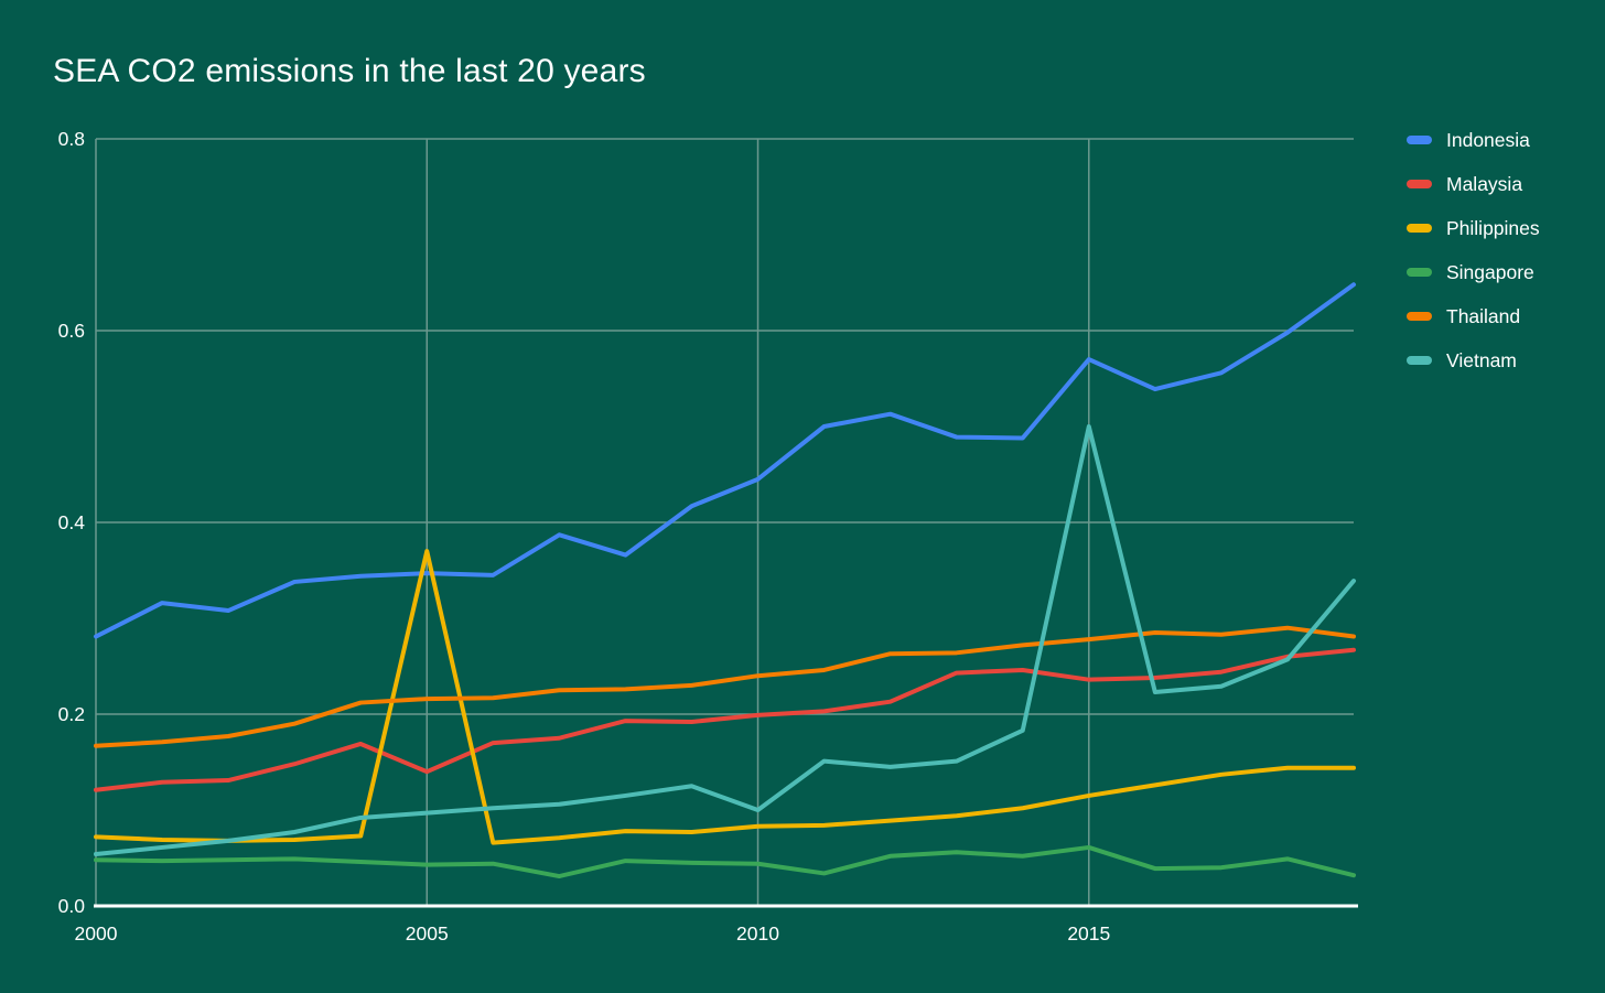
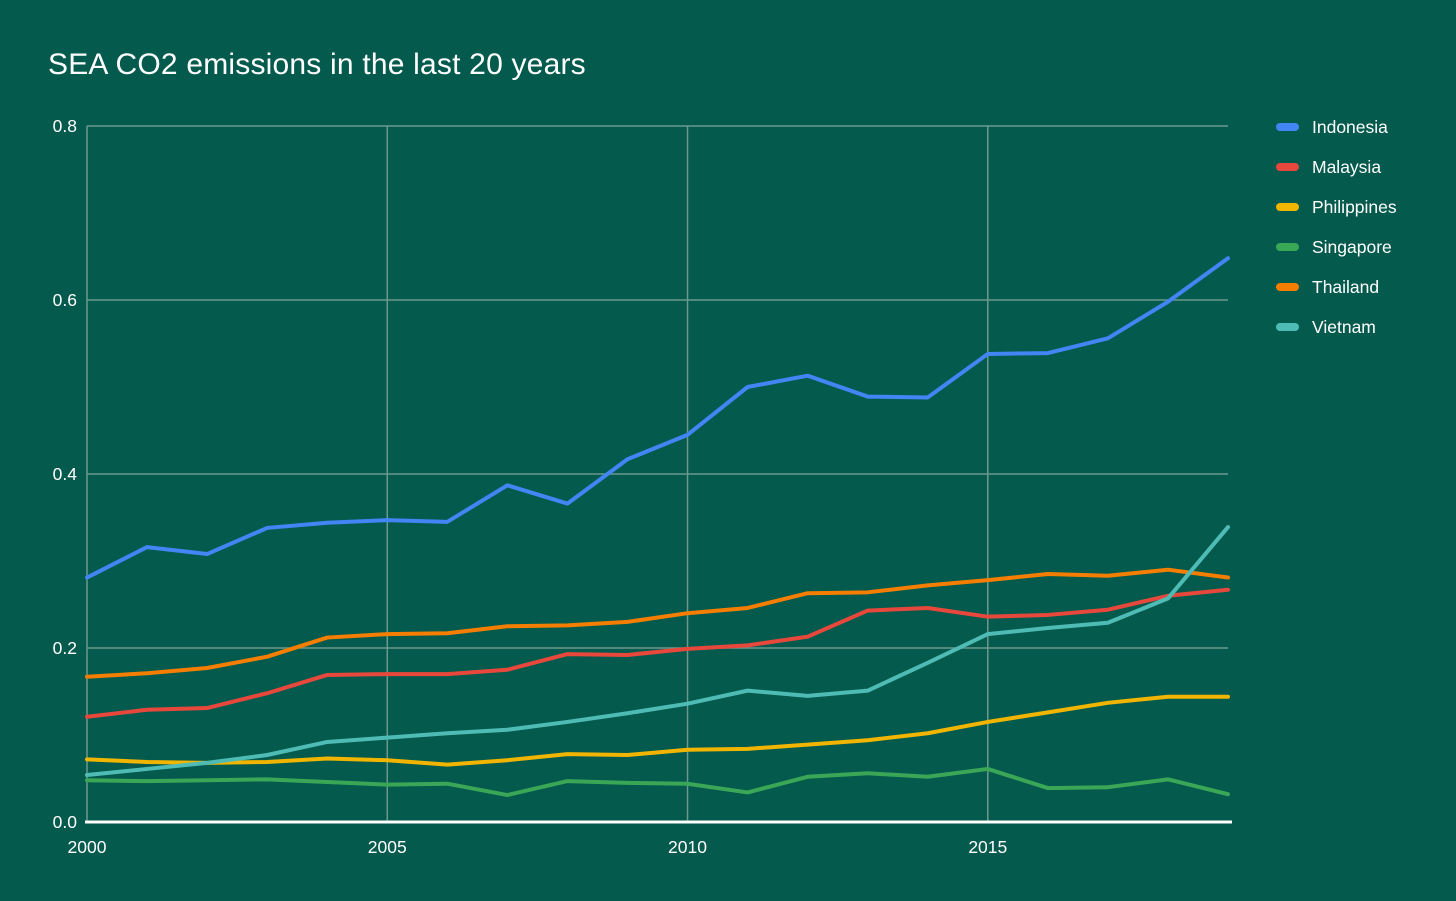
Malaysia/2005: 0.14 -> 0.17
Philippines/2005: 0.37 -> 0.07
Vietnam/2010: 0.10 -> 0.14
Indonesia/2015: 0.57 -> 0.54
Vietnam/2015: 0.50 -> 0.22
